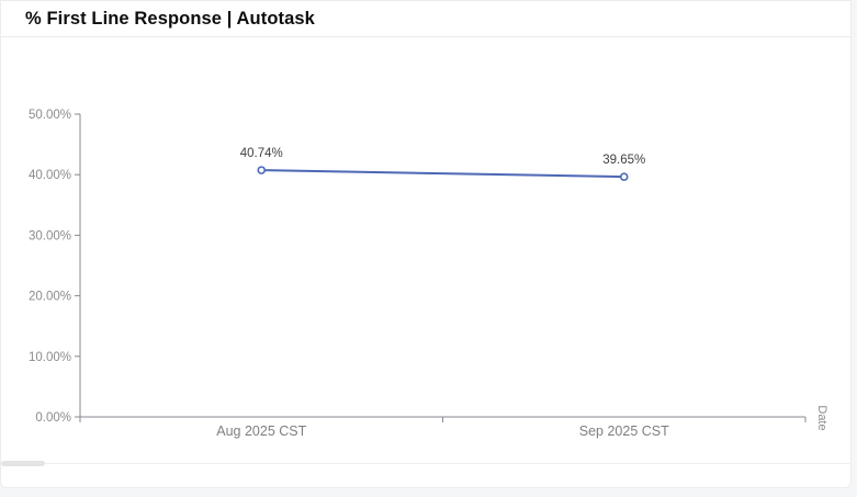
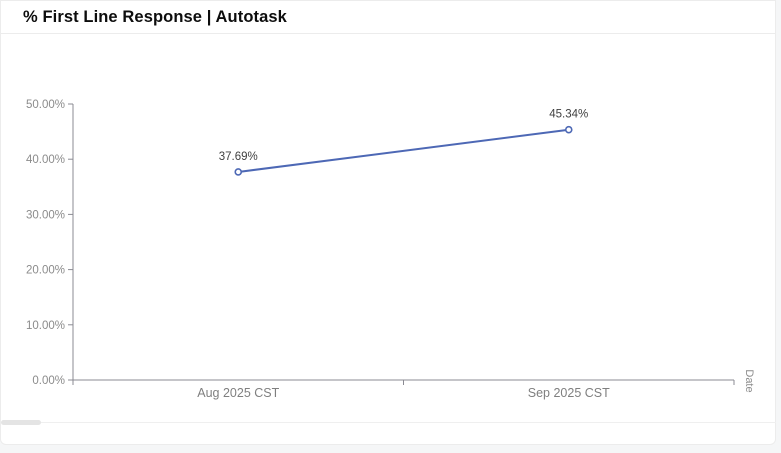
Aug 2025 CST: 40.74% -> 37.69%
Sep 2025 CST: 39.65% -> 45.34%
